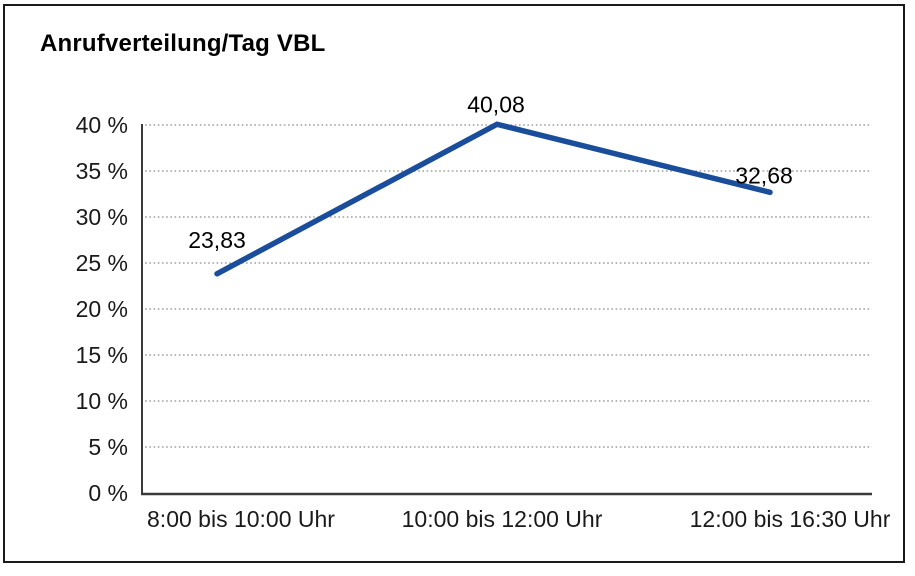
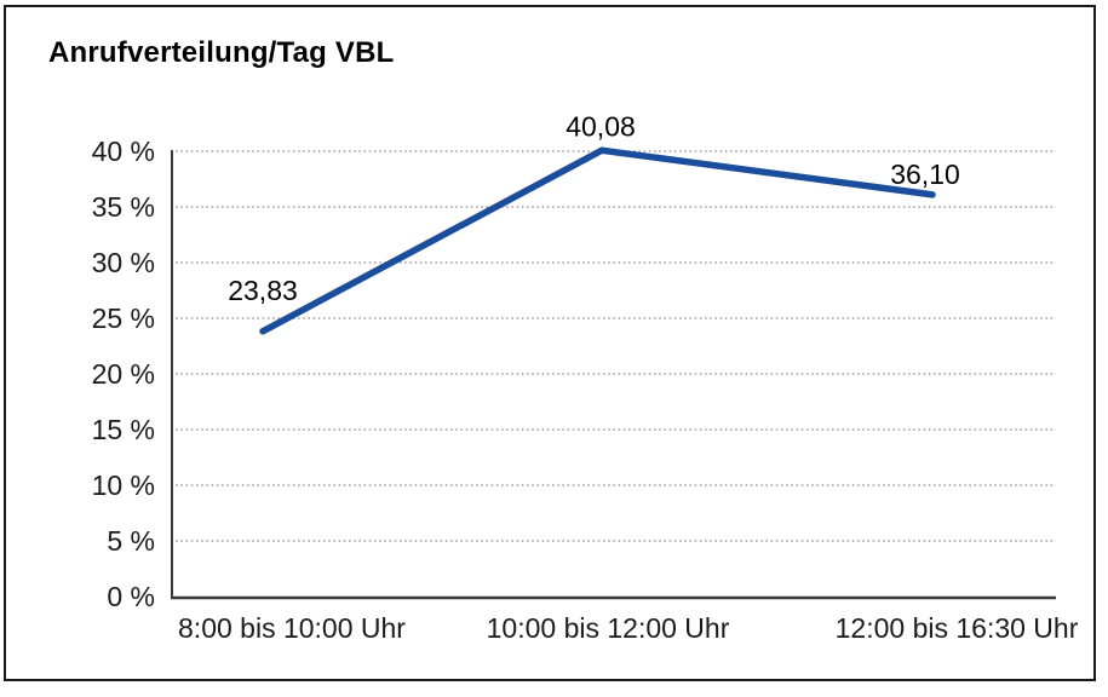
12:00 bis 16:30 Uhr: 32,68 -> 36,10
